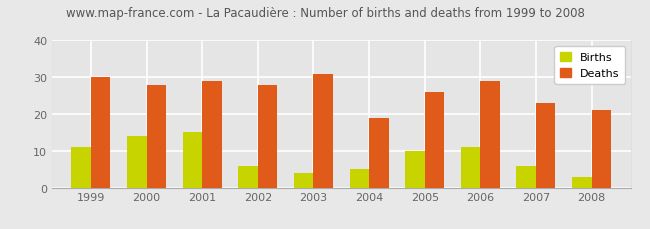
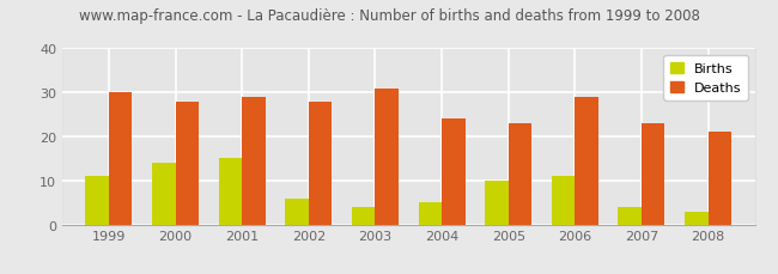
Deaths/2004: 19 -> 24
Deaths/2005: 26 -> 23
Births/2007: 6 -> 4
